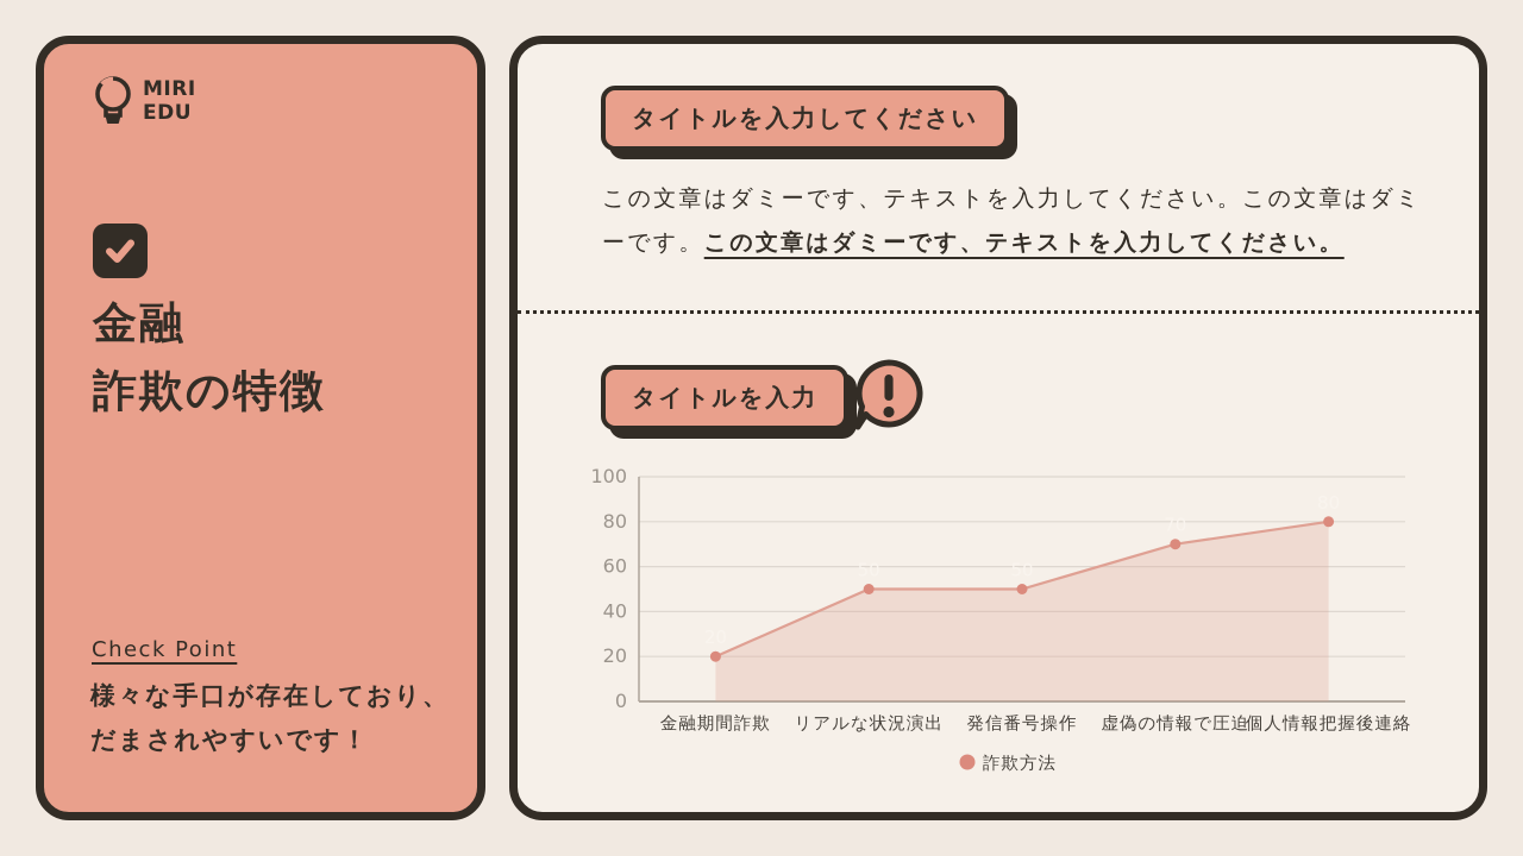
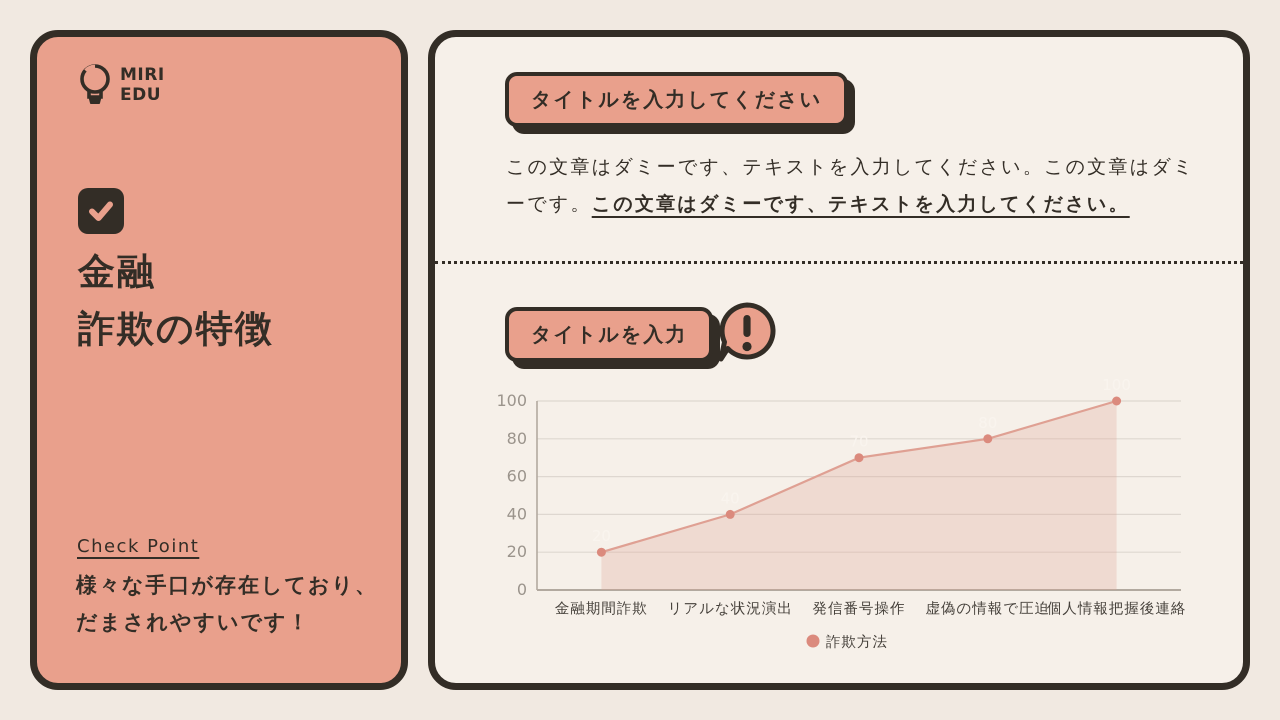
リアルな状況演出: 50 -> 40
発信番号操作: 50 -> 70
虚偽の情報で圧迫: 70 -> 80
個人情報把握後連絡: 80 -> 100
